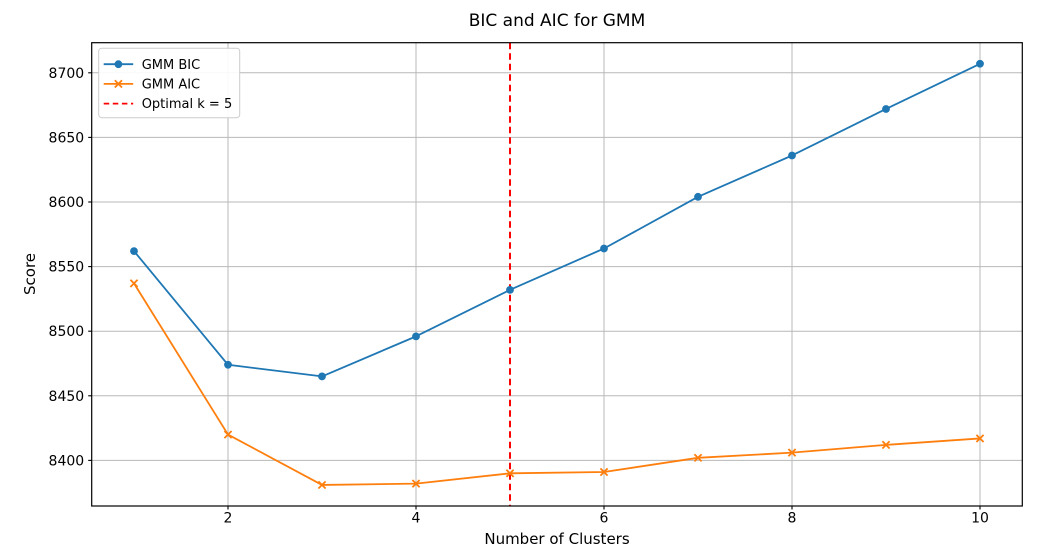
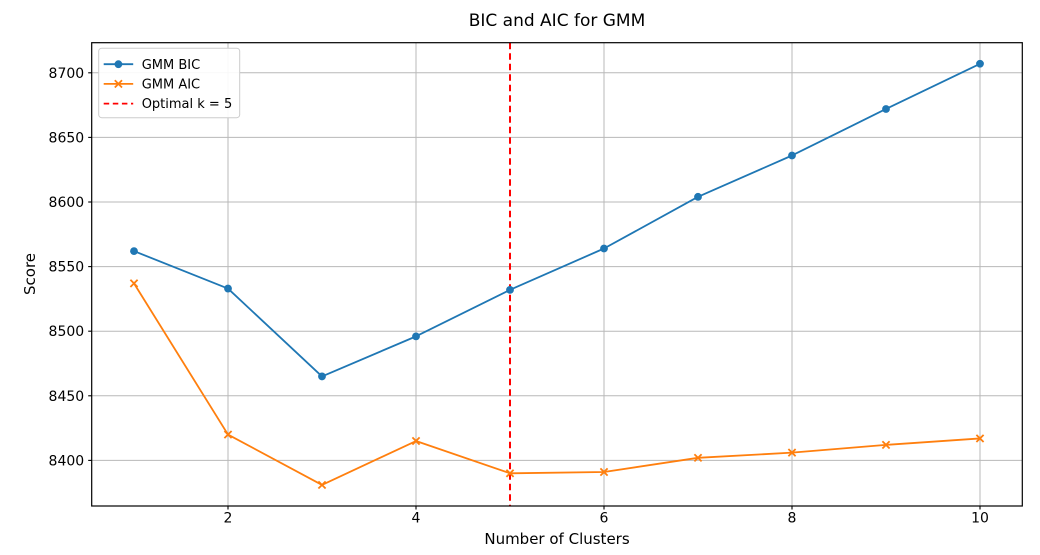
GMM BIC/2: 8474 -> 8533
GMM AIC/4: 8382 -> 8415
